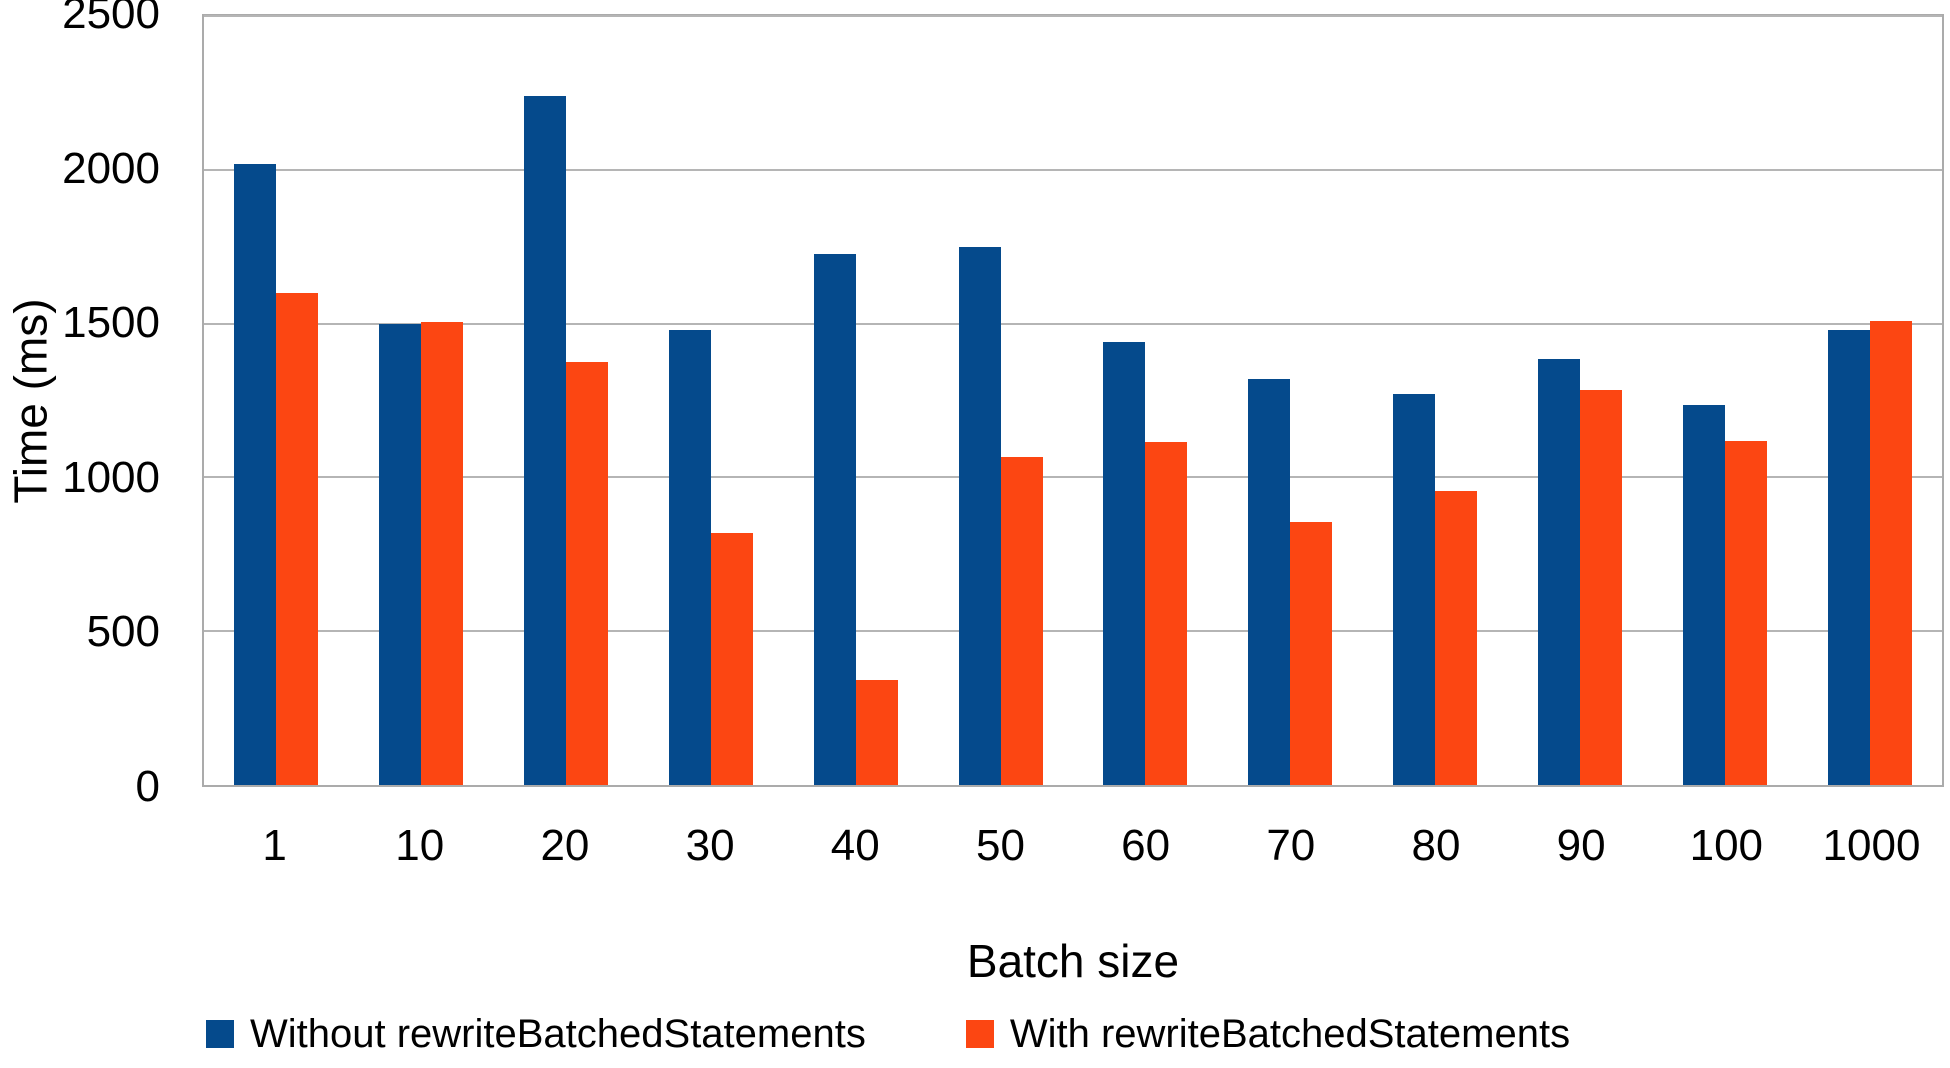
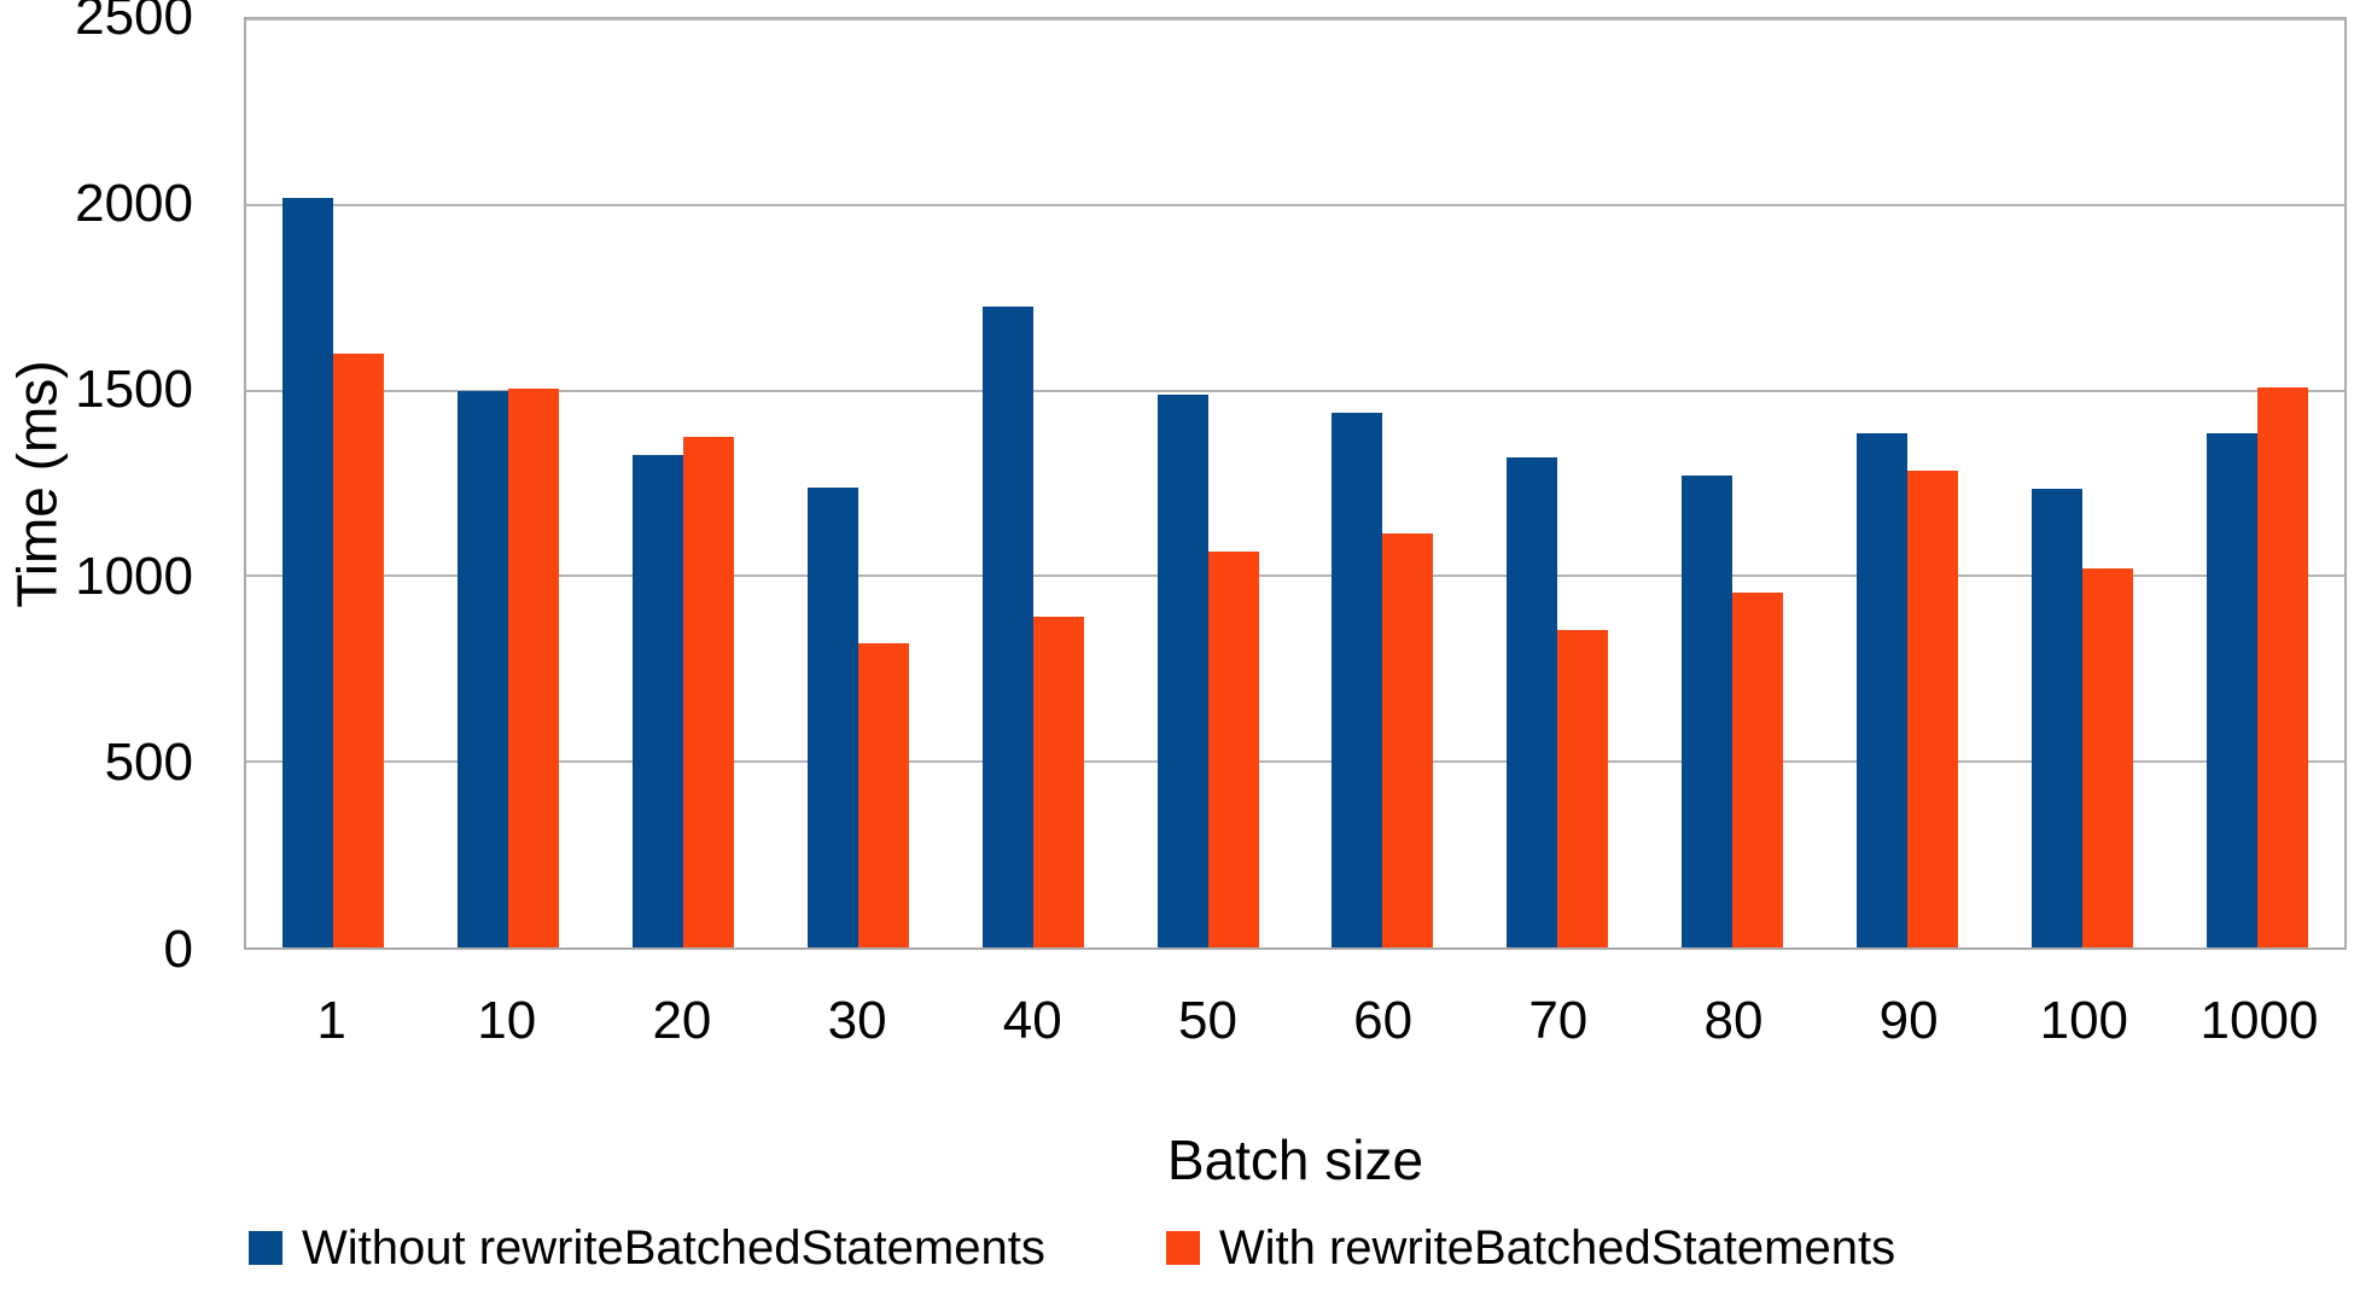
Without rewriteBatchedStatements/20: 2240 -> 1320
Without rewriteBatchedStatements/30: 1480 -> 1240
With rewriteBatchedStatements/40: 340 -> 890
Without rewriteBatchedStatements/50: 1750 -> 1490
With rewriteBatchedStatements/100: 1120 -> 1020
Without rewriteBatchedStatements/1000: 1480 -> 1380
